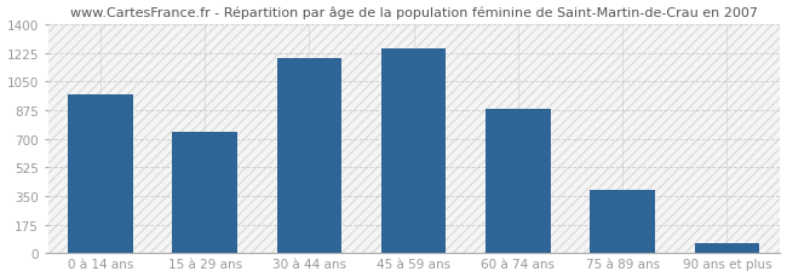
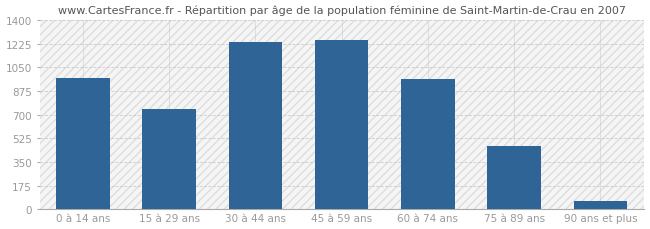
30 à 44 ans: 1190 -> 1240
60 à 74 ans: 880 -> 960
75 à 89 ans: 390 -> 470
